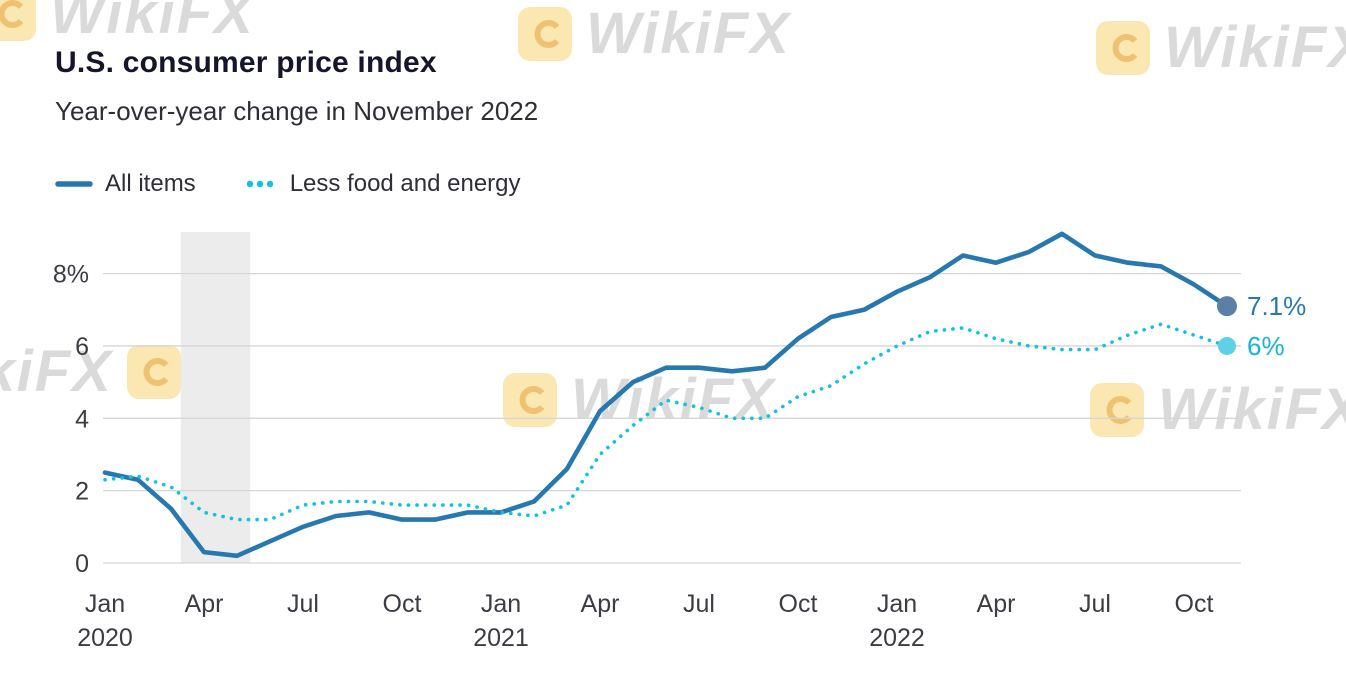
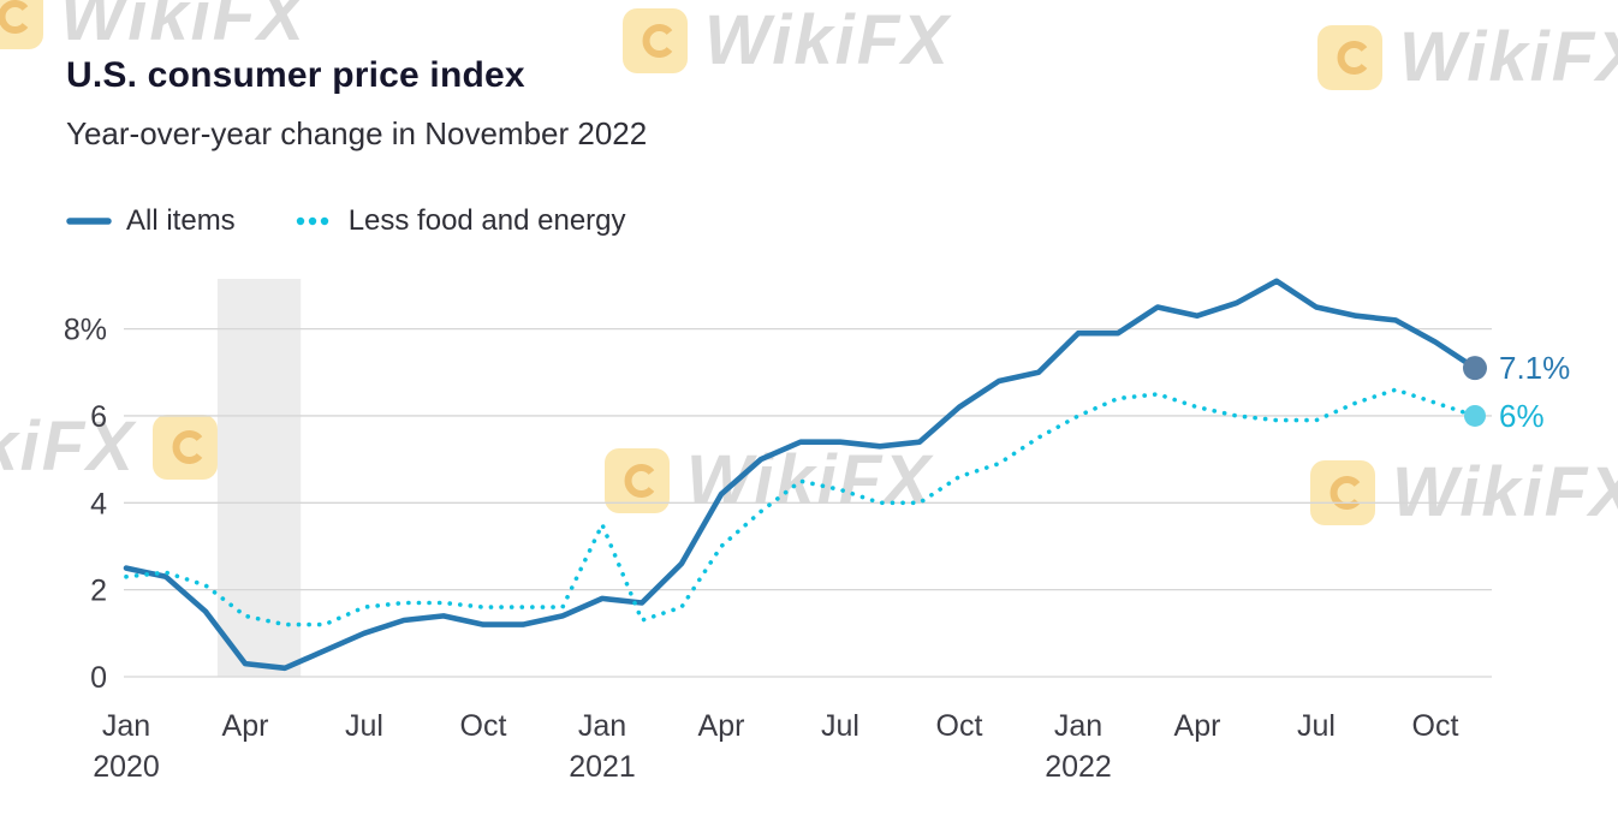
All items/Jan 2021: 1.4% -> 1.8%
Less food and energy/Jan 2021: 1.4% -> 3.5%
All items/Jan 2022: 7.5% -> 7.9%
